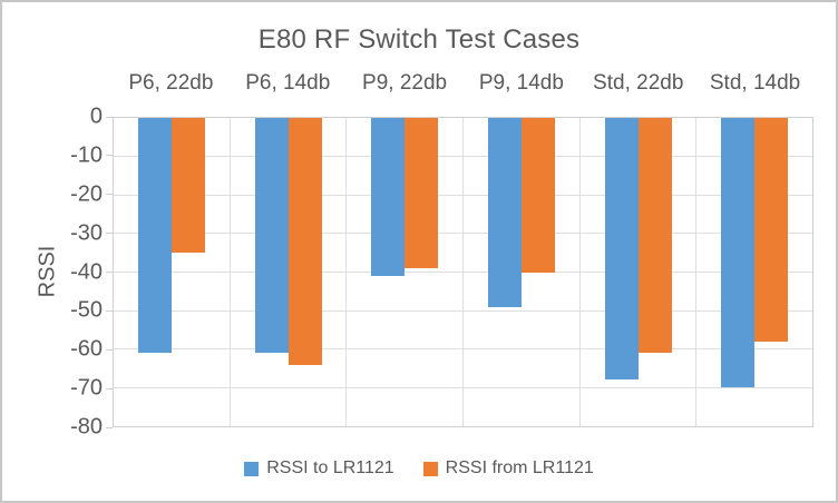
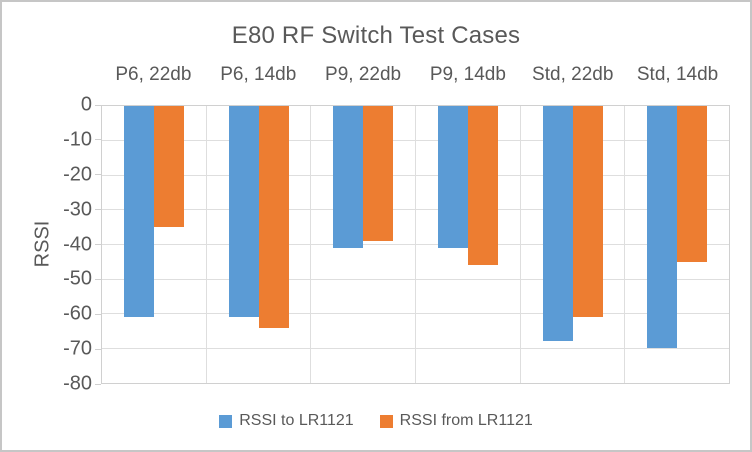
RSSI to LR1121/P9, 14db: -49 -> -41
RSSI from LR1121/P9, 14db: -40 -> -46
RSSI from LR1121/Std, 14db: -58 -> -45
